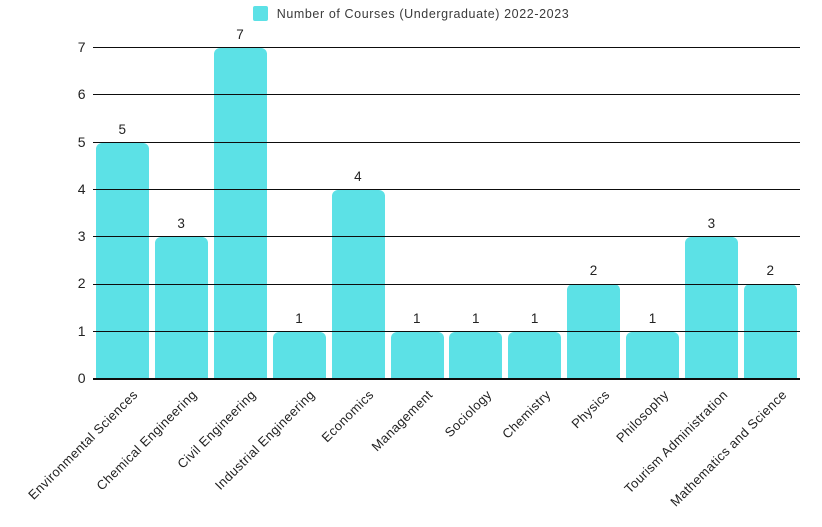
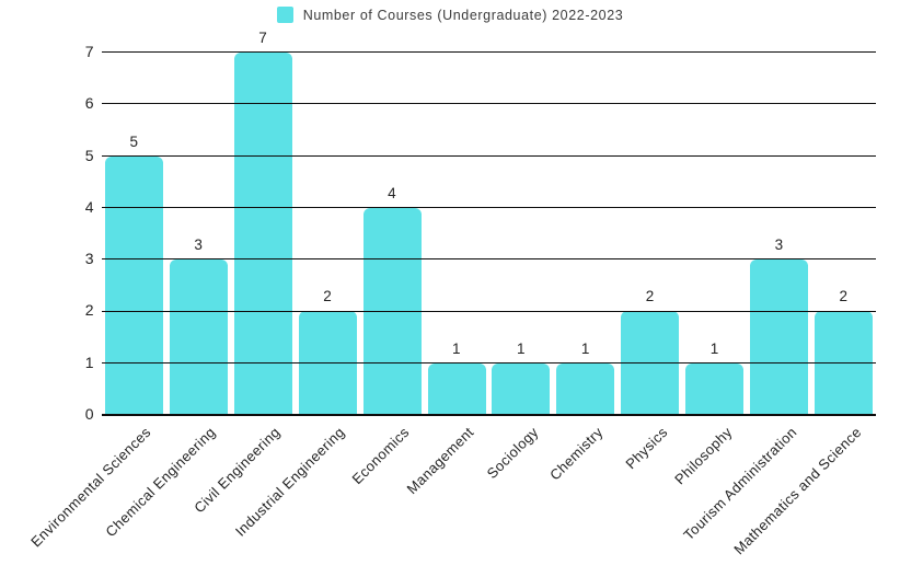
Industrial Engineering: 1 -> 2
